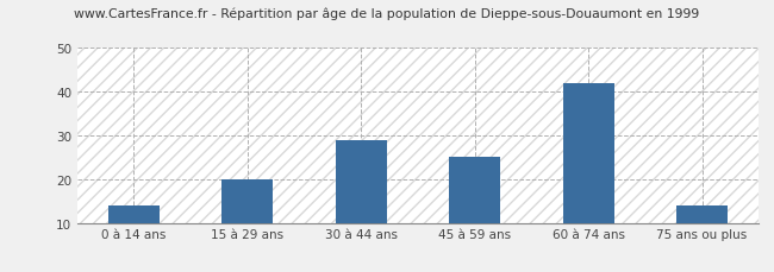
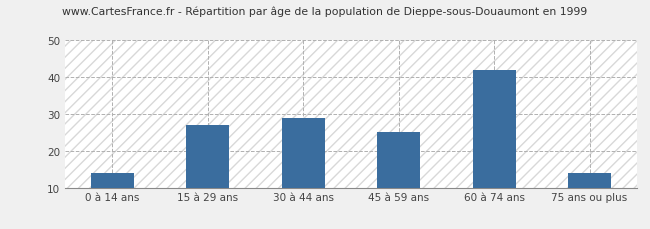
15 à 29 ans: 20 -> 27
